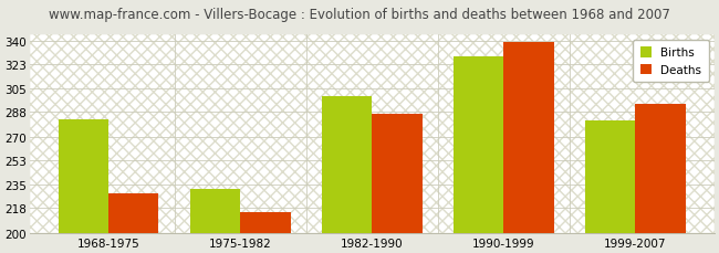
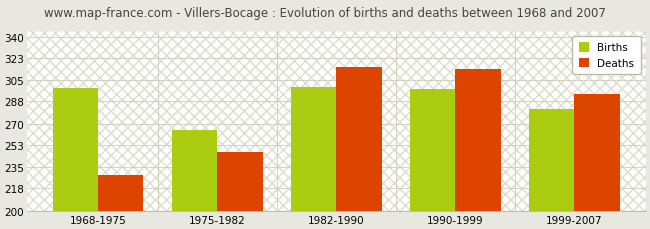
Births/1968-1975: 283 -> 299
Births/1975-1982: 232 -> 265
Deaths/1975-1982: 215 -> 247
Deaths/1982-1990: 287 -> 316
Births/1990-1999: 329 -> 298
Deaths/1990-1999: 339 -> 314
